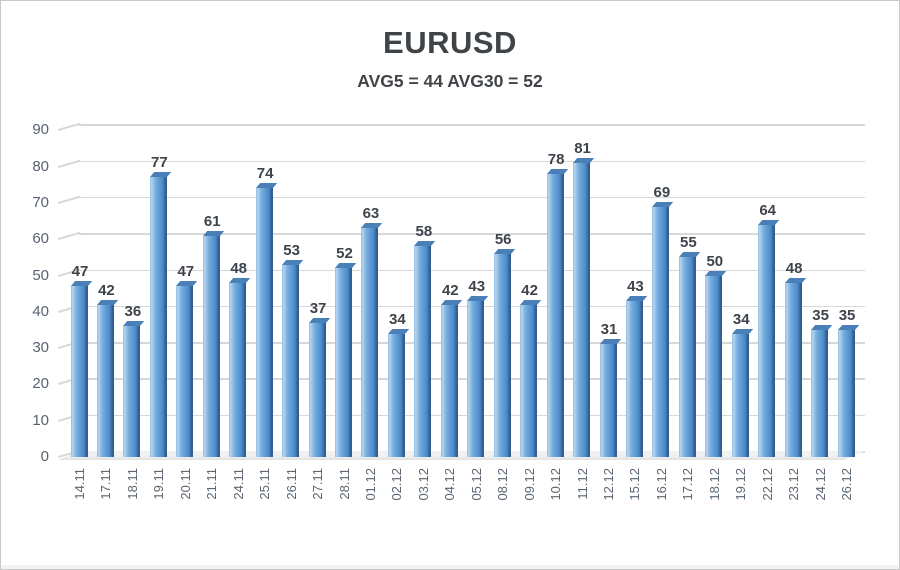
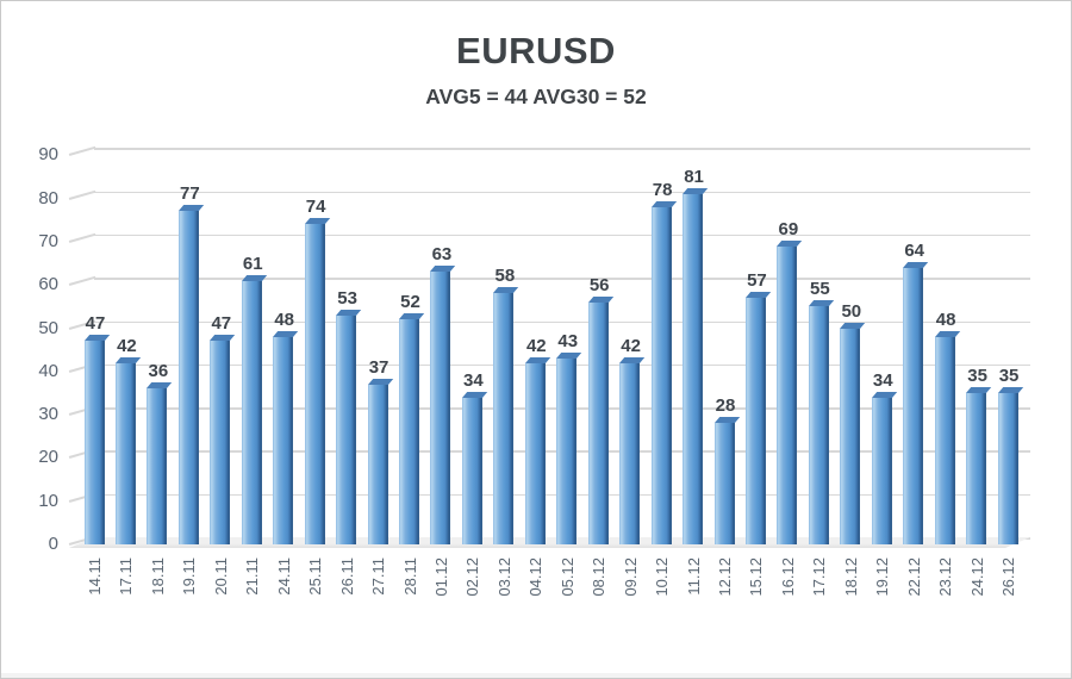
12.12: 31 -> 28
15.12: 43 -> 57
